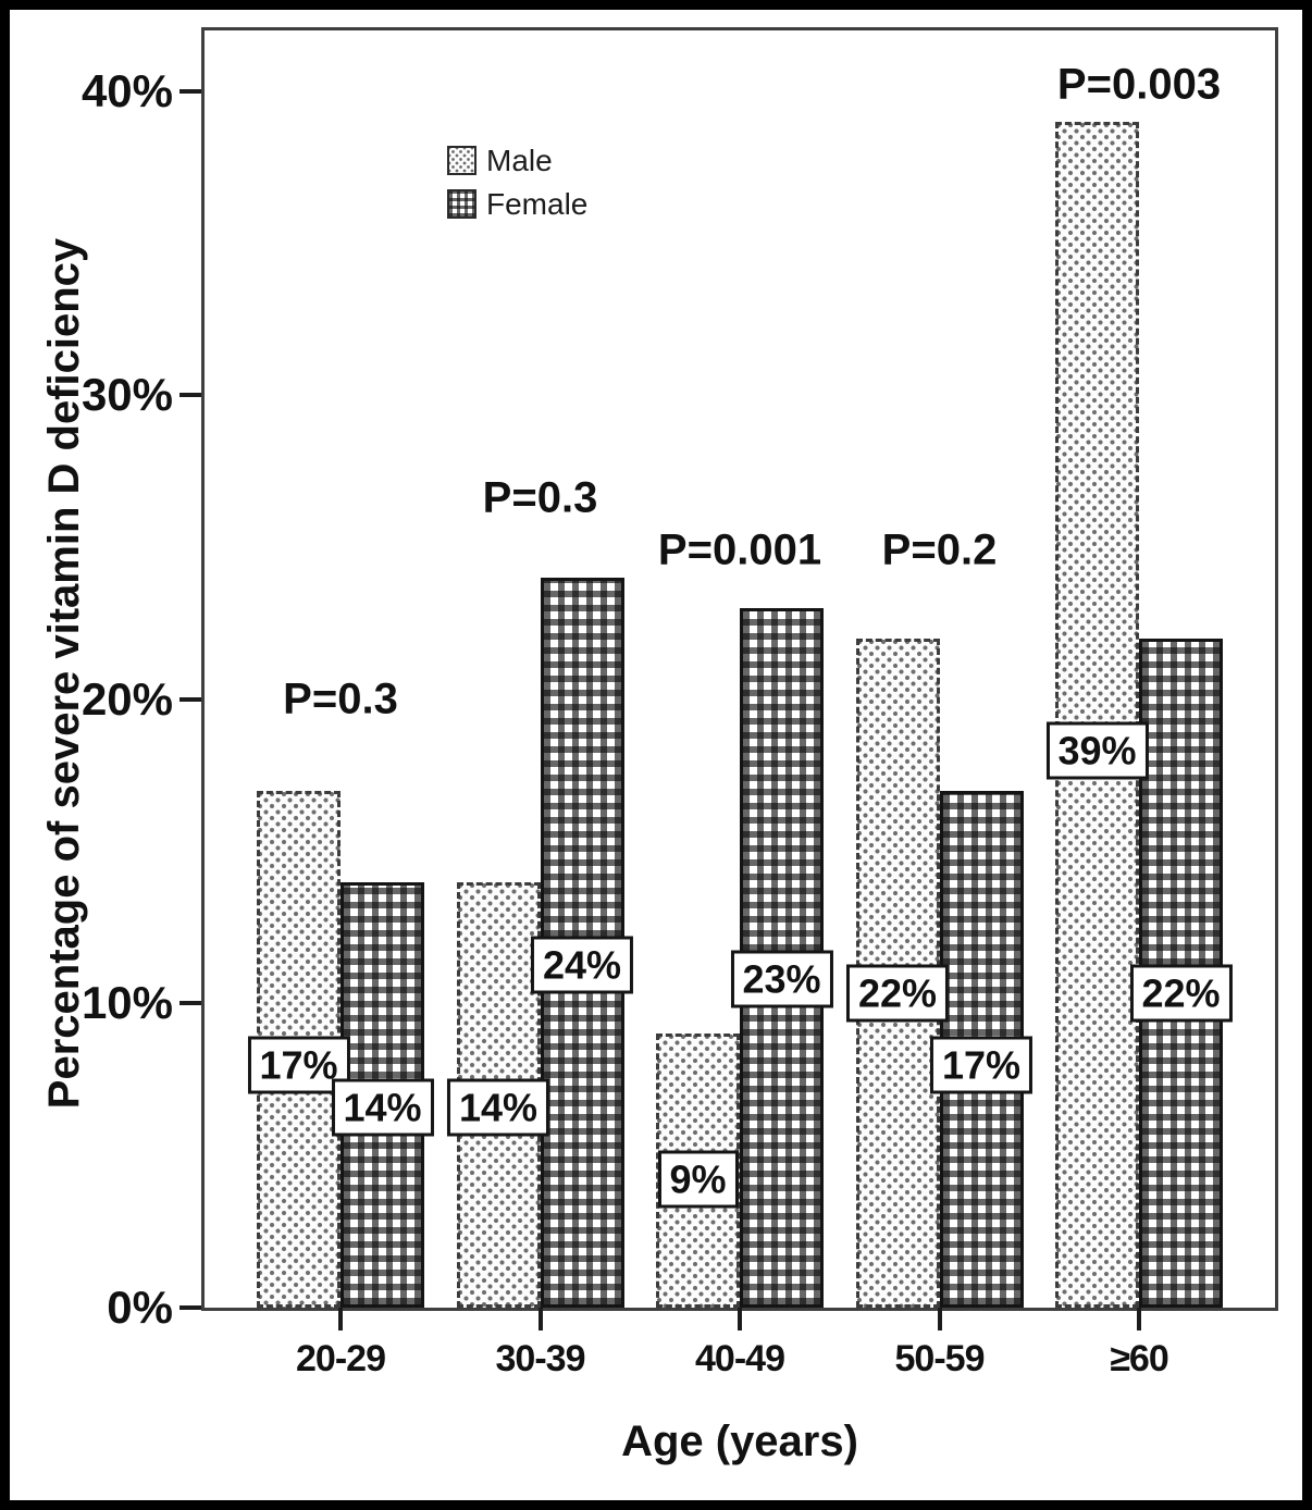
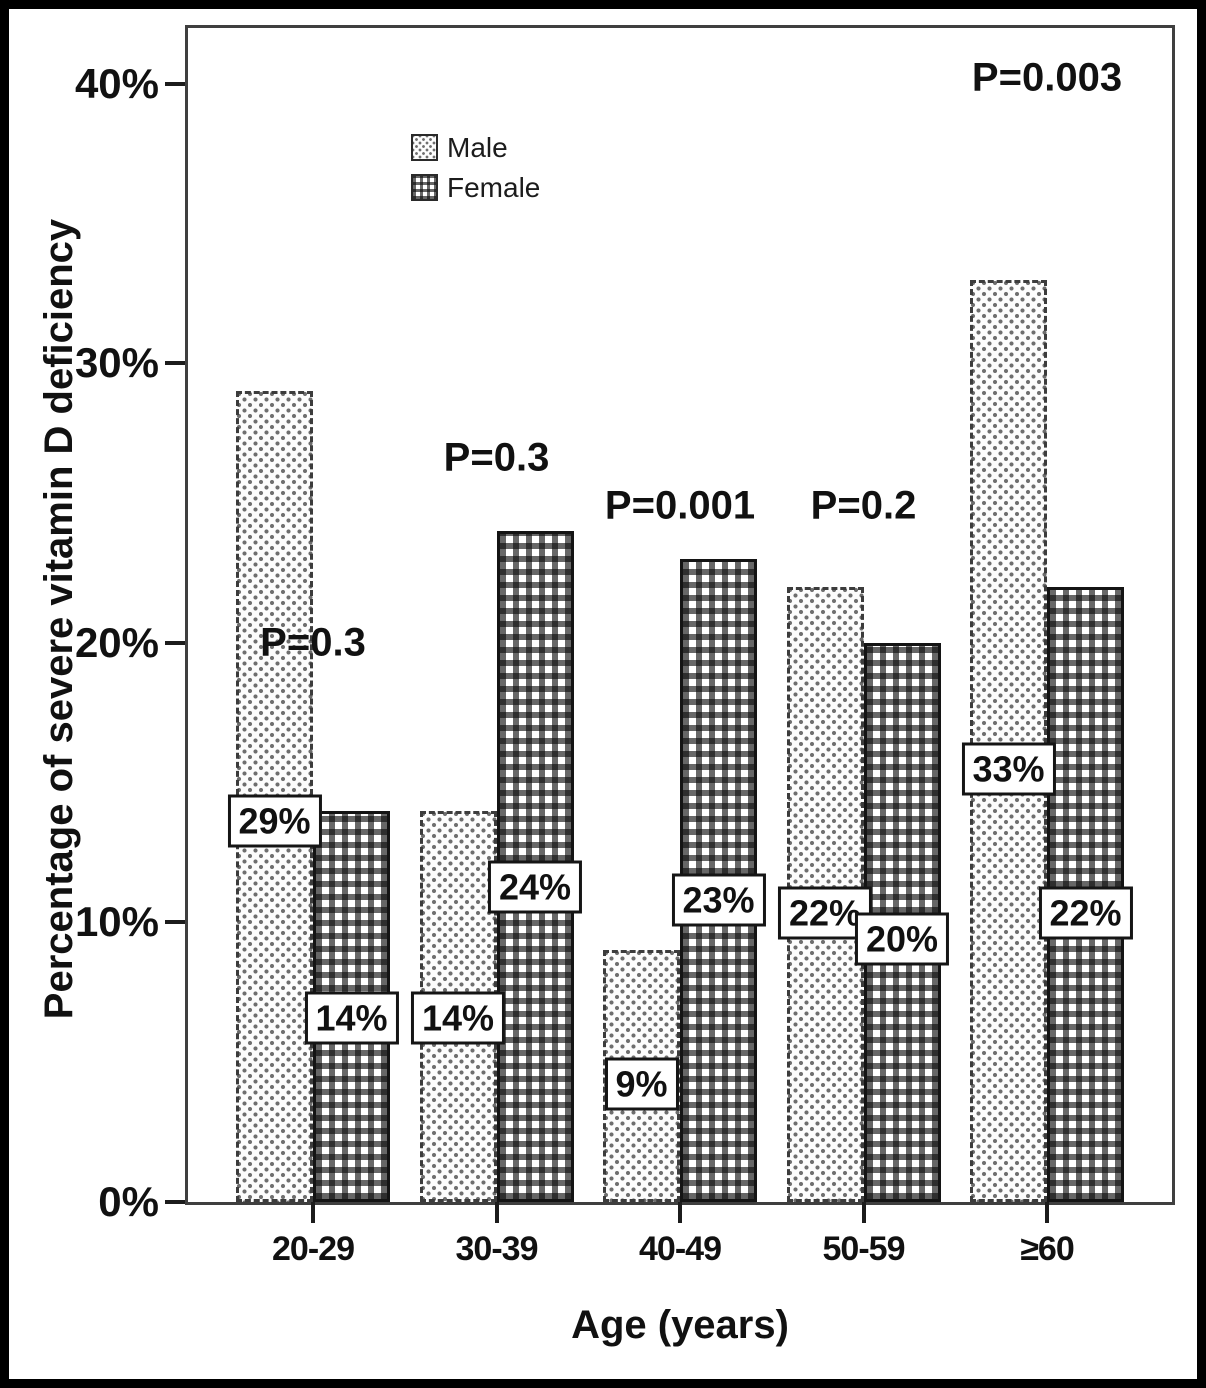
Male/20-29: 17% -> 29%
Female/50-59: 17% -> 20%
Male/≥60: 39% -> 33%
